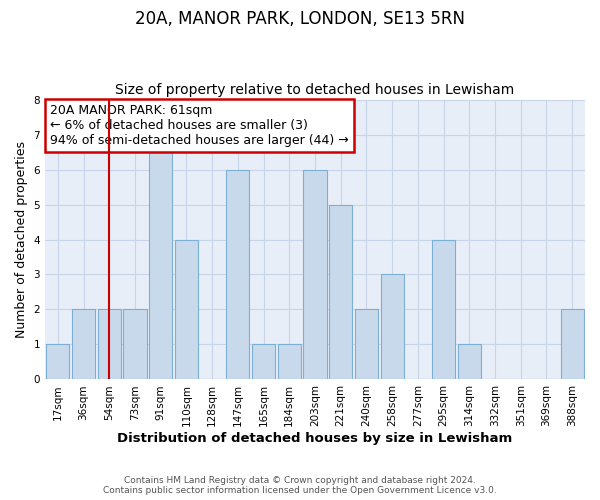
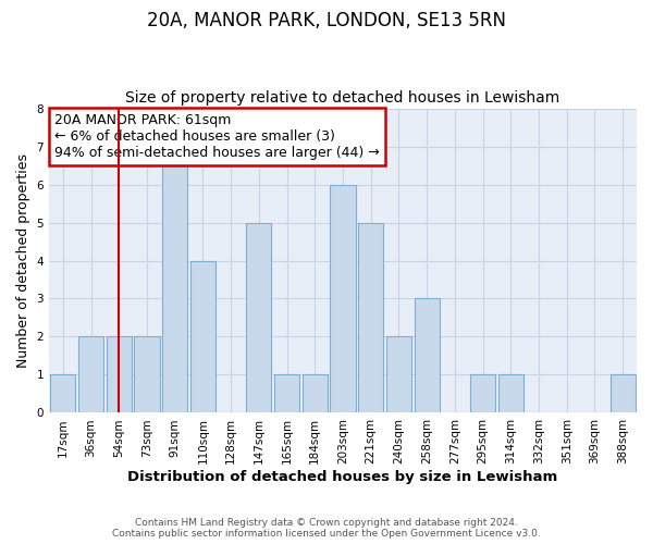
147sqm: 6 -> 5
295sqm: 4 -> 1
388sqm: 2 -> 1
